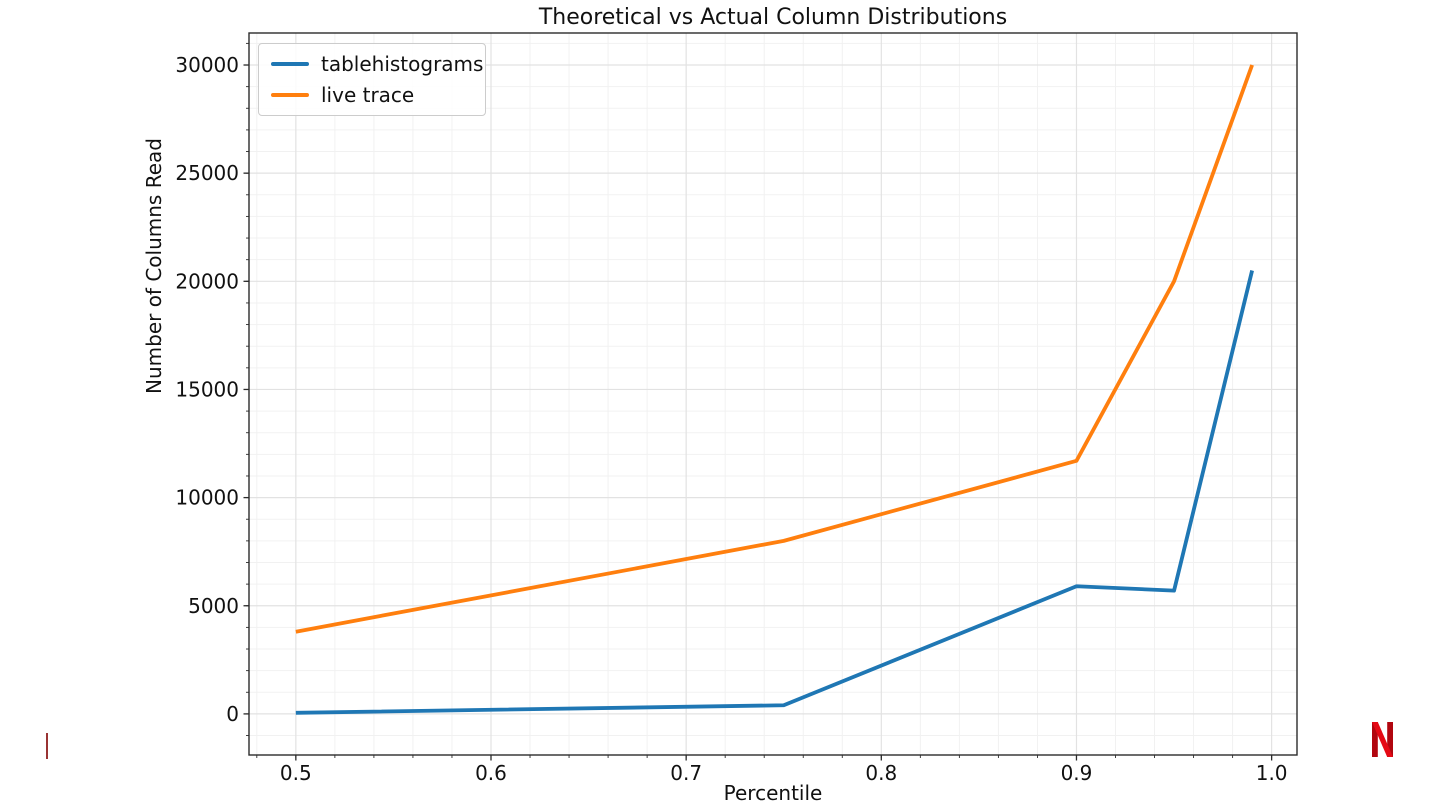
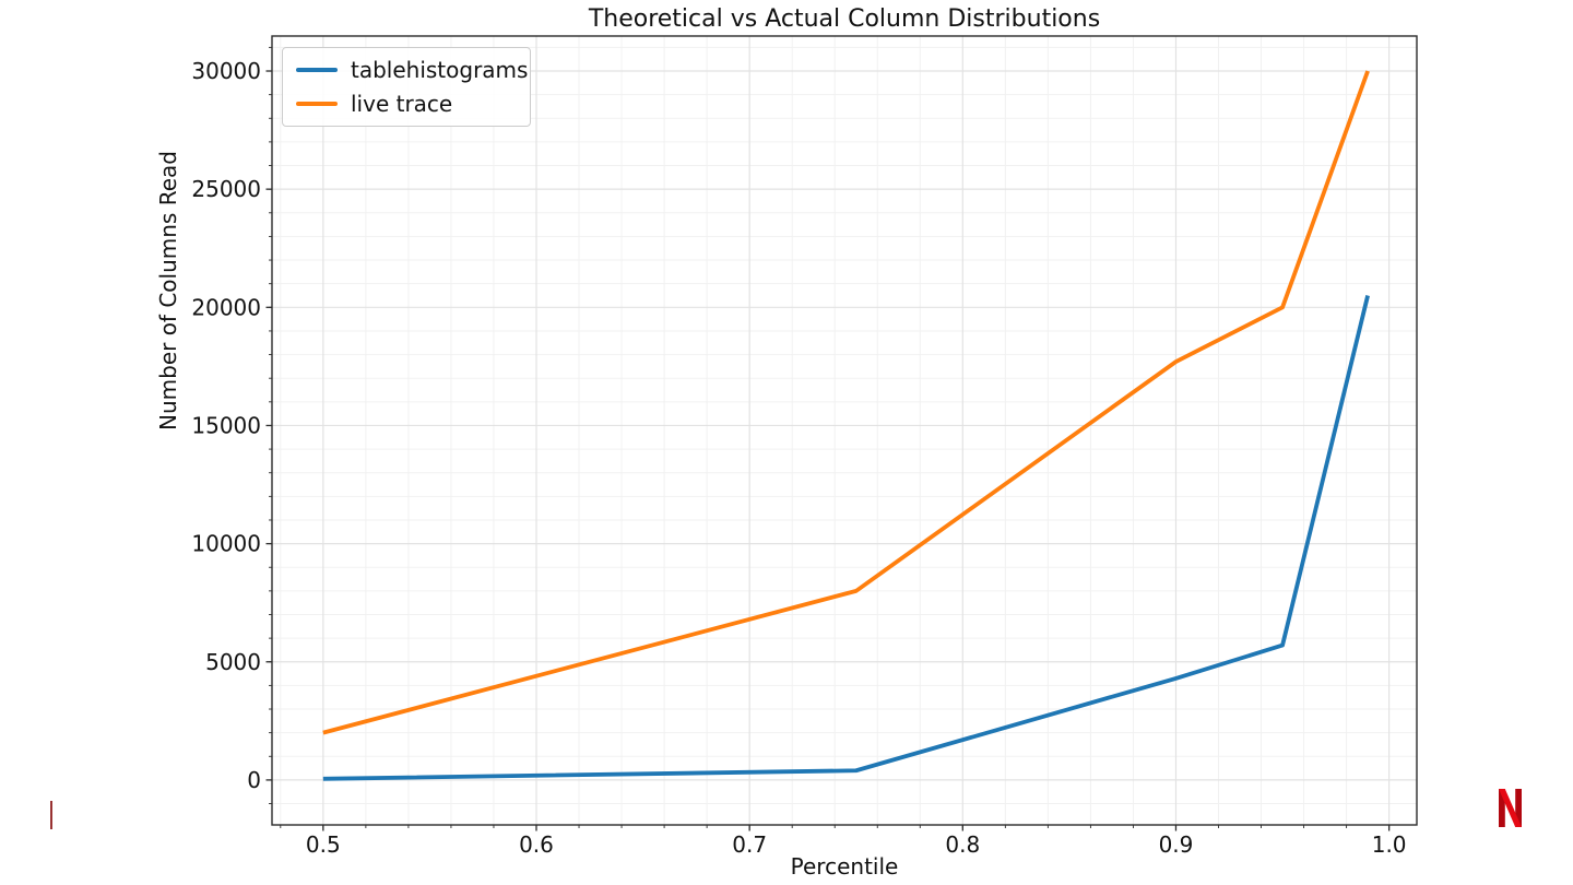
live trace/0.5: 3800 -> 2000
tablehistograms/0.9: 5900 -> 4300
live trace/0.9: 11700 -> 17700
